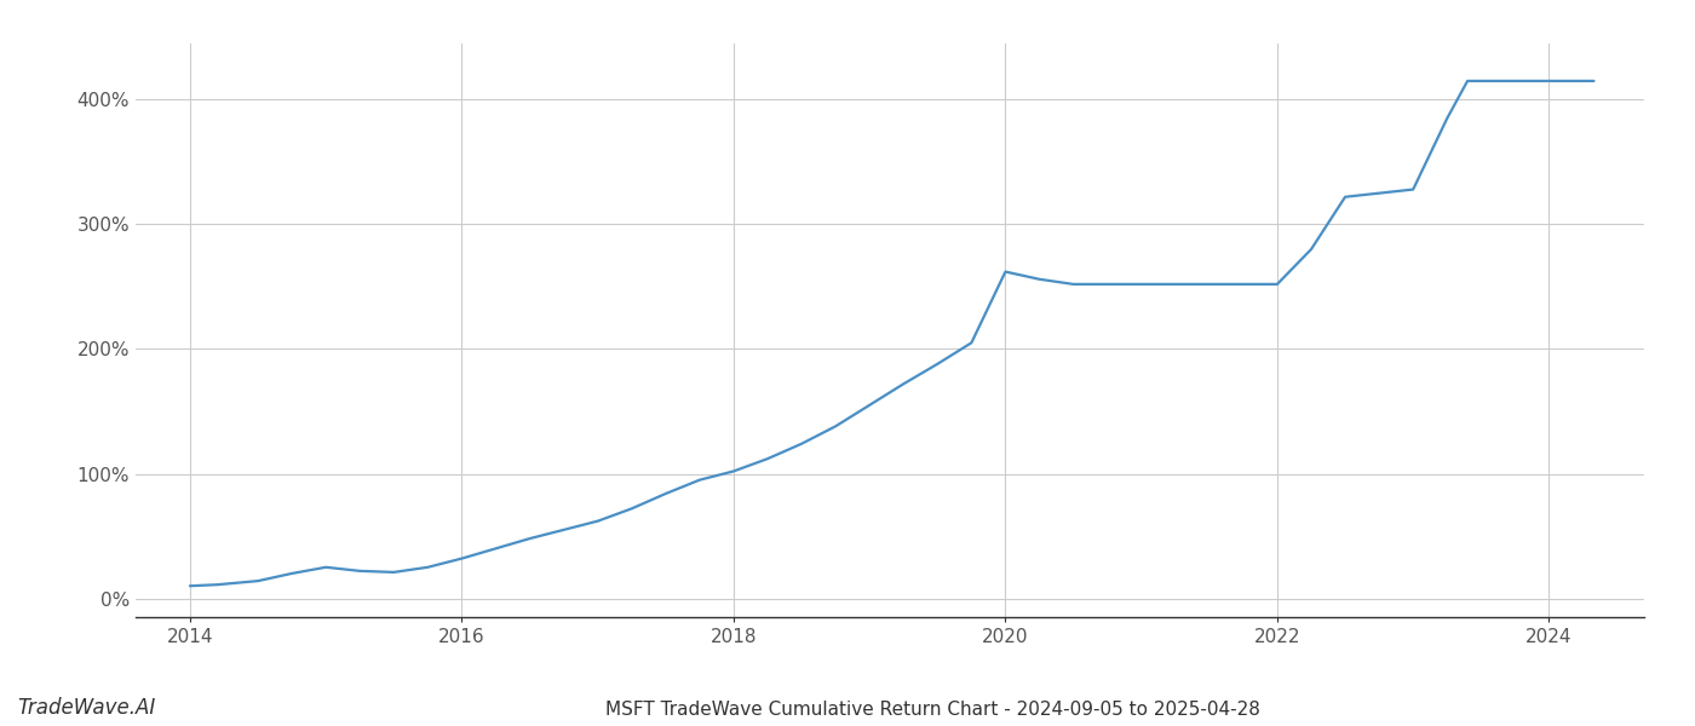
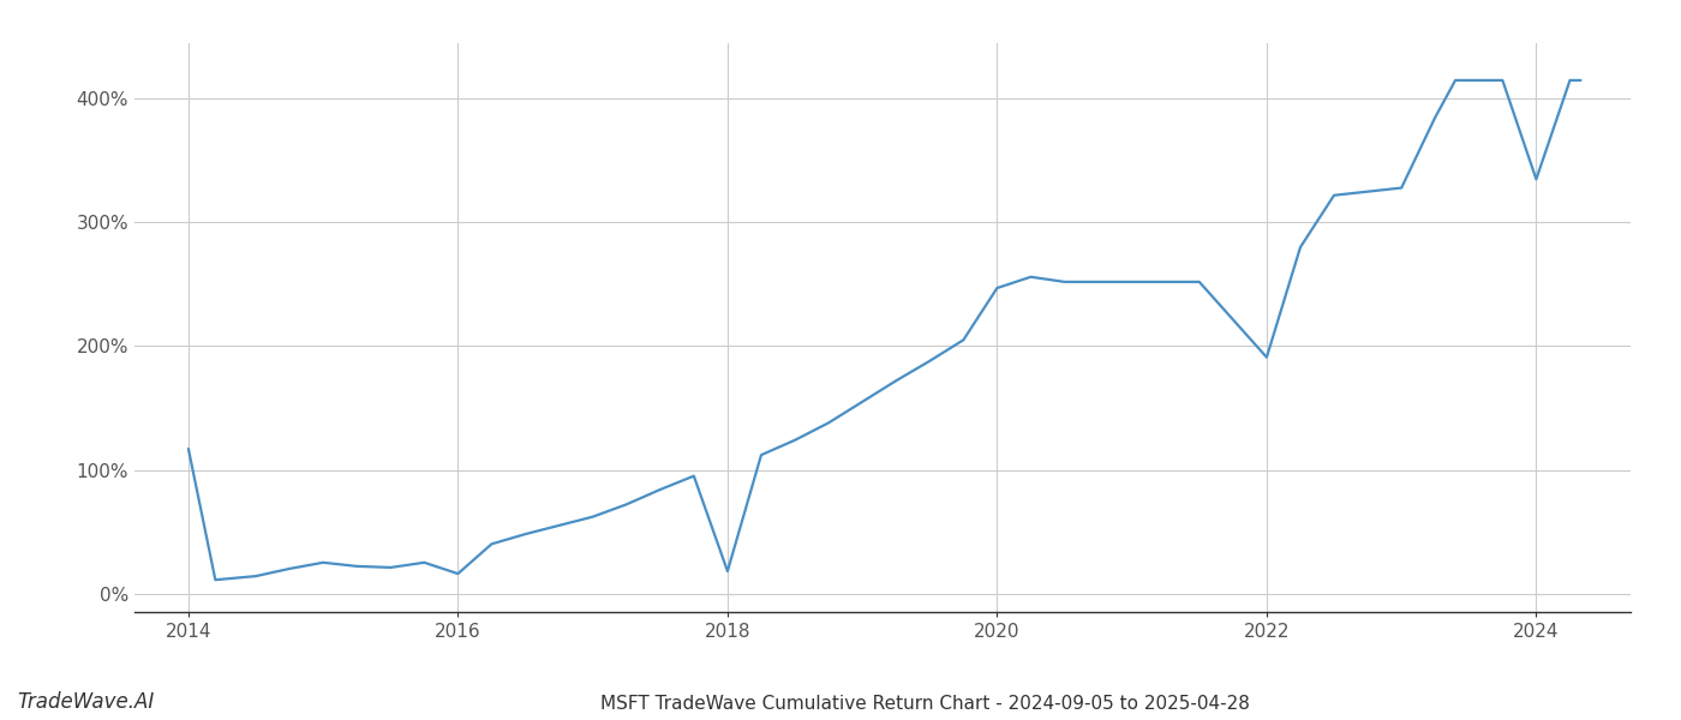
2014: 10% -> 117%
2016: 32% -> 16%
2018: 102% -> 18%
2020: 262% -> 247%
2022: 252% -> 191%
2024: 415% -> 335%
